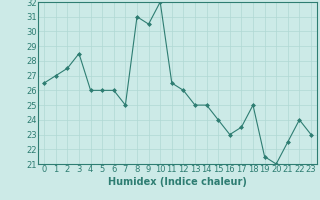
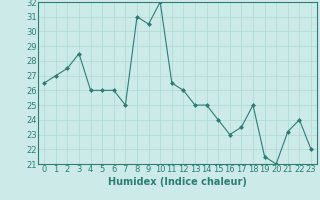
21: 22.5 -> 23.2
23: 23.0 -> 22.0
